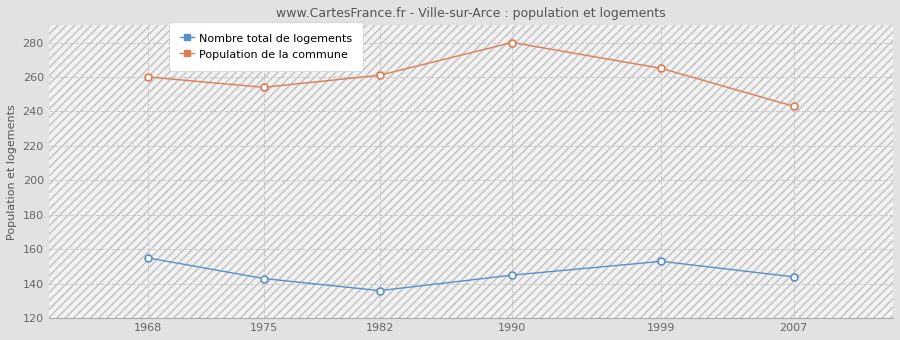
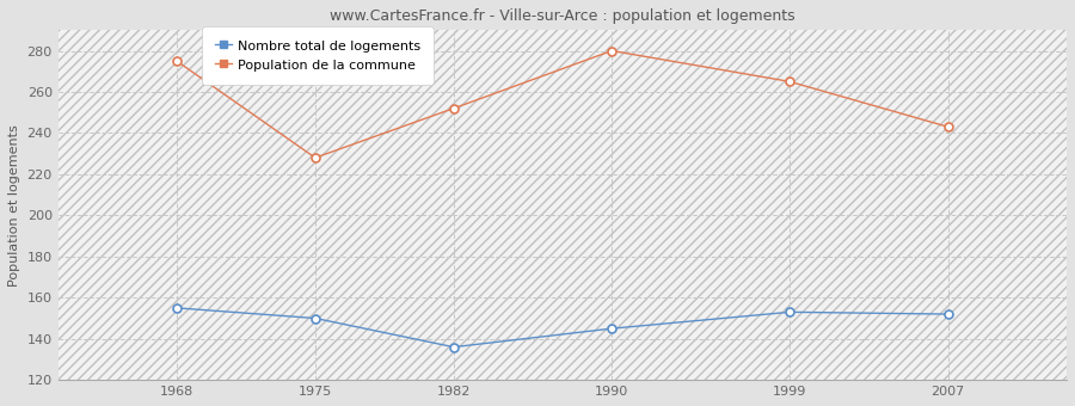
Population de la commune/1968: 260 -> 275
Nombre total de logements/1975: 143 -> 150
Population de la commune/1975: 254 -> 228
Population de la commune/1982: 261 -> 252
Nombre total de logements/2007: 144 -> 152
